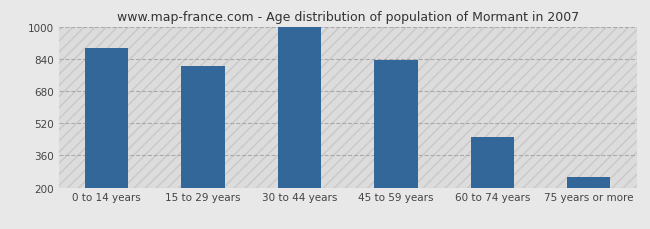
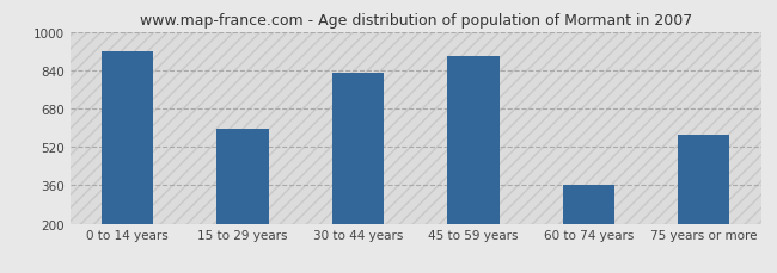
0 to 14 years: 893 -> 920
15 to 29 years: 802 -> 595
30 to 44 years: 1001 -> 830
45 to 59 years: 833 -> 900
60 to 74 years: 453 -> 360
75 years or more: 252 -> 570
